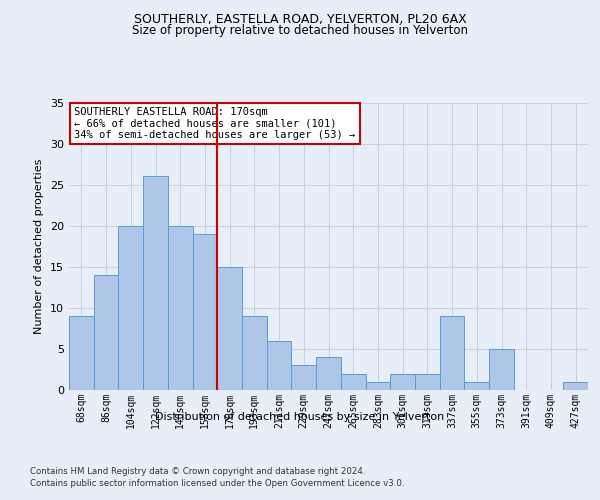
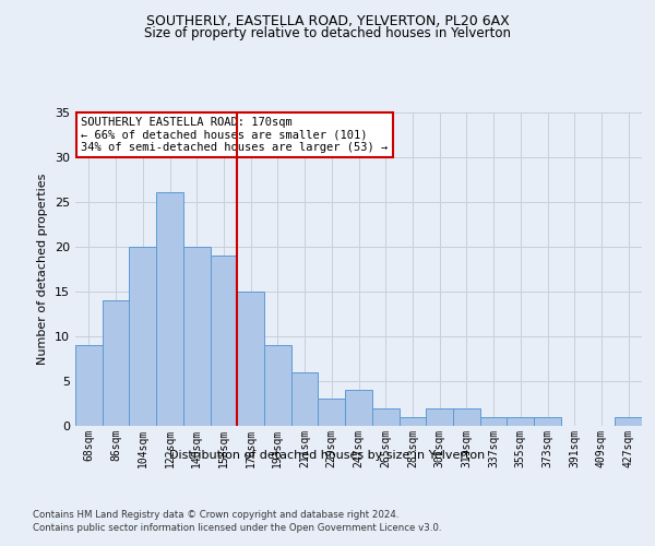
337sqm: 9 -> 1
373sqm: 5 -> 1
